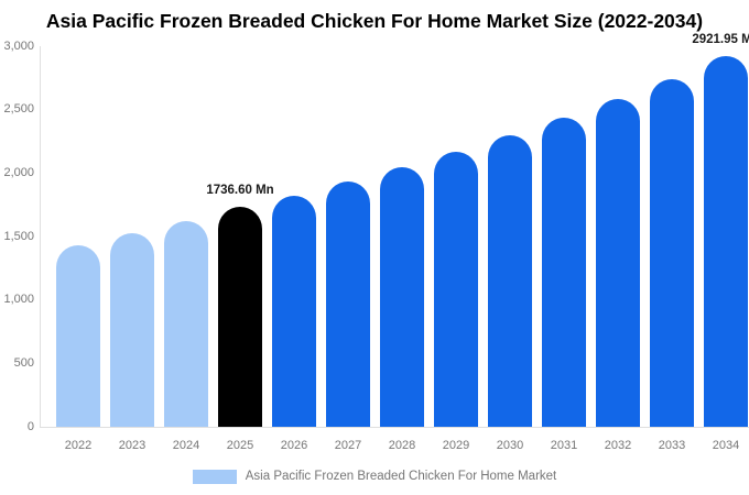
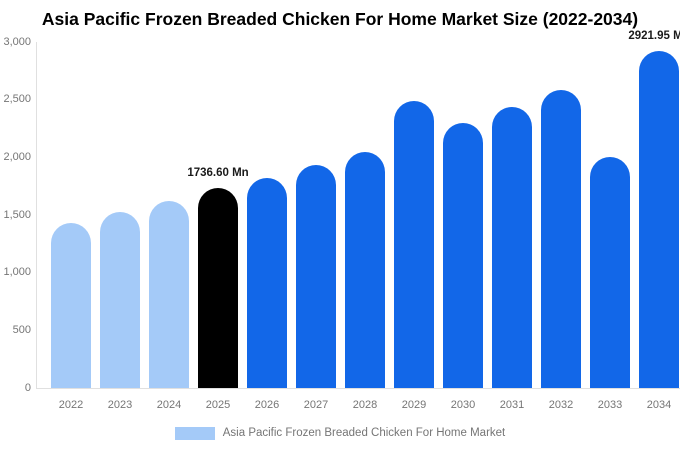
2029: 2160 -> 2490
2033: 2740 -> 2000
